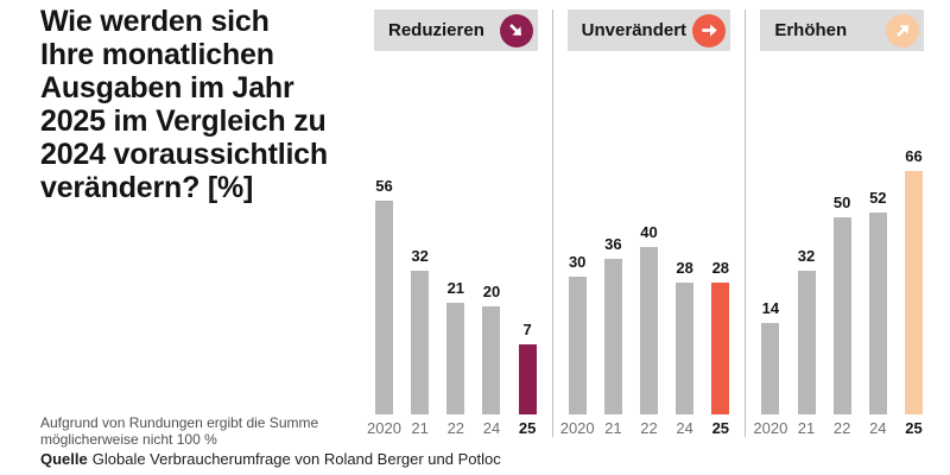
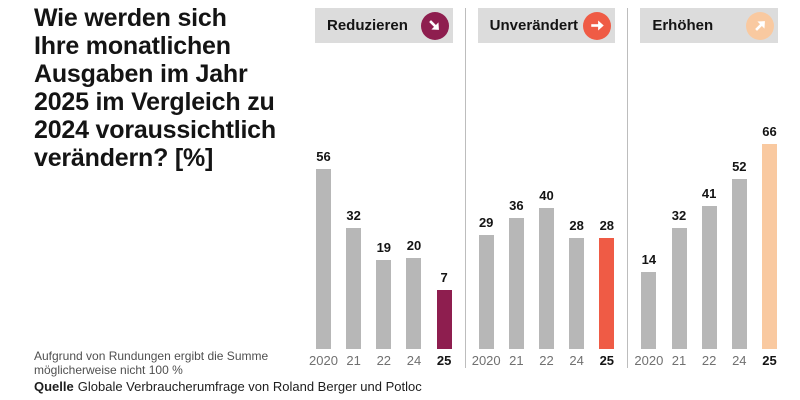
Reduzieren/22: 21 -> 19
Unverändert/2020: 30 -> 29
Erhöhen/22: 50 -> 41
